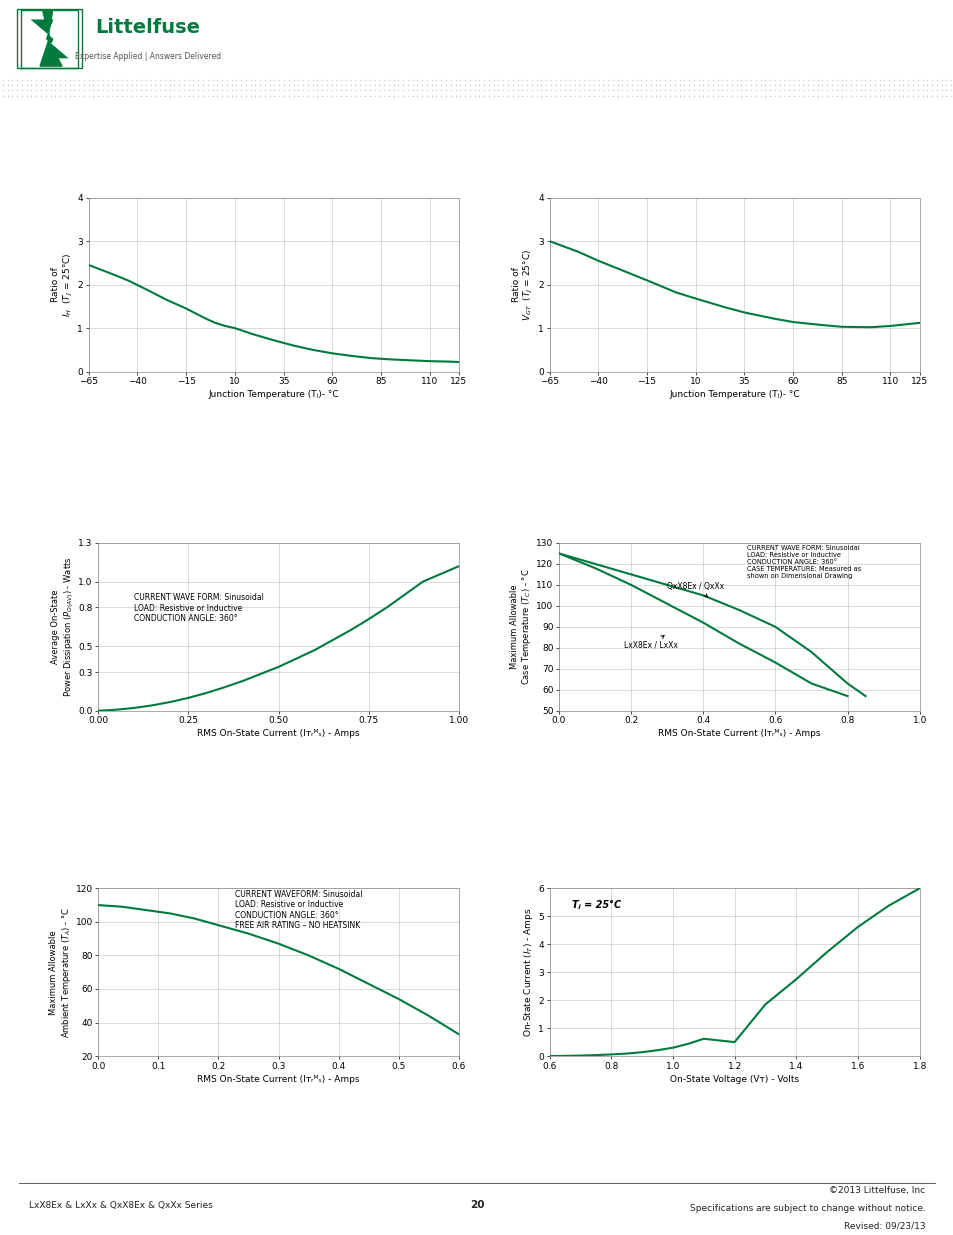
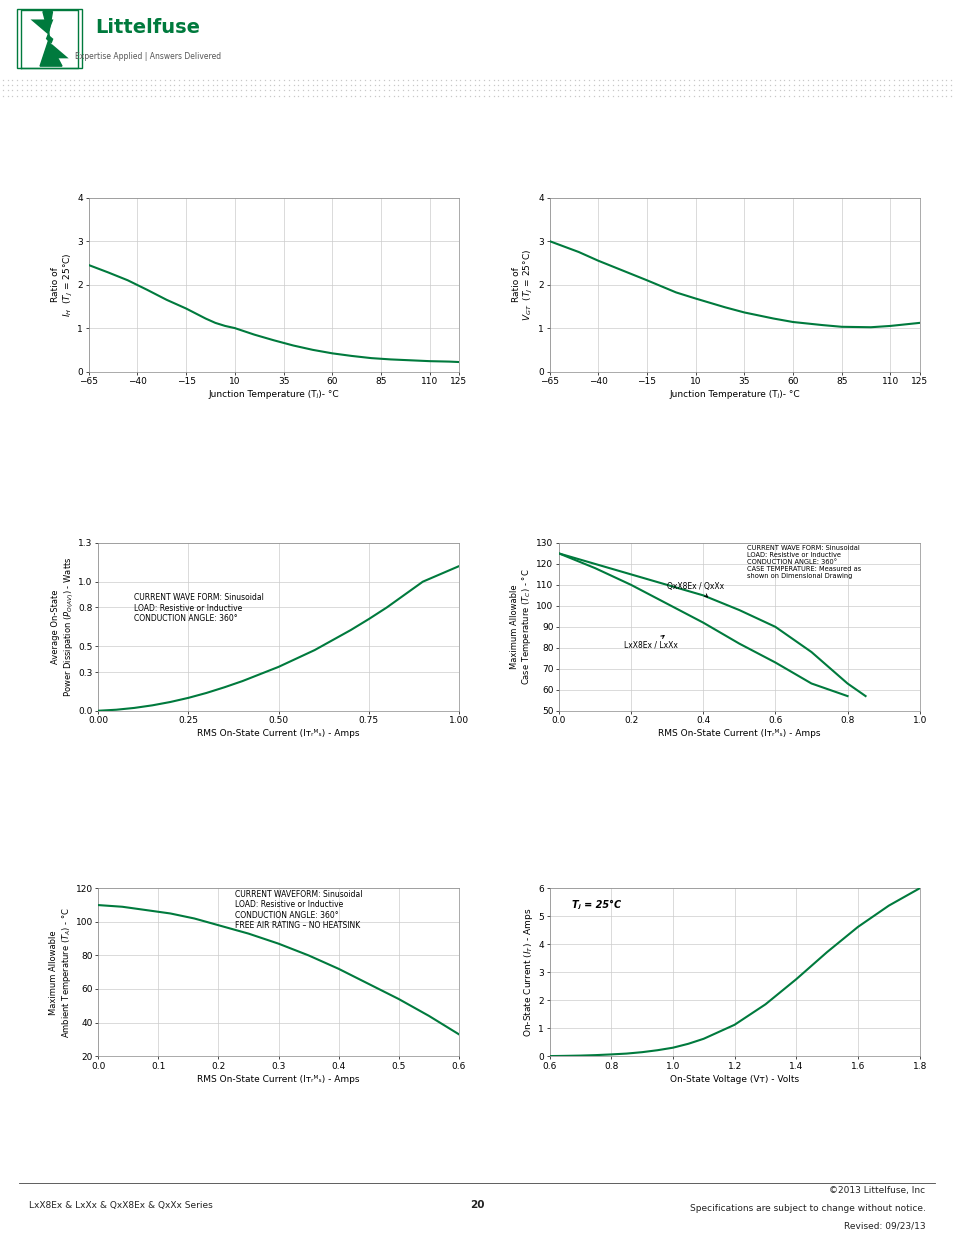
1.2: 0.50 -> 1.12
